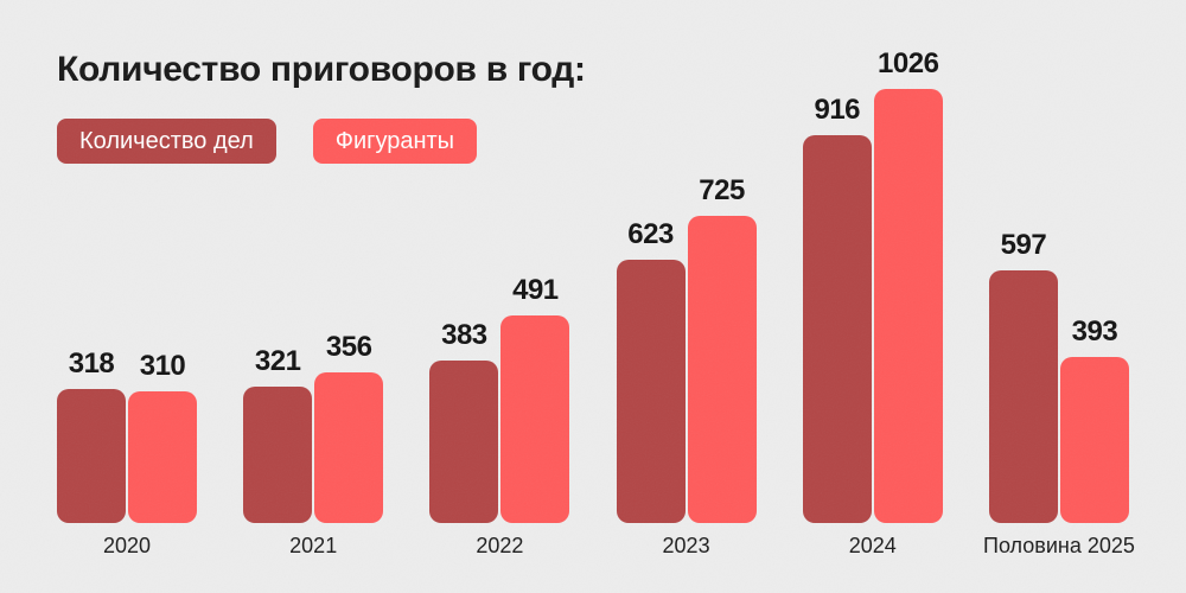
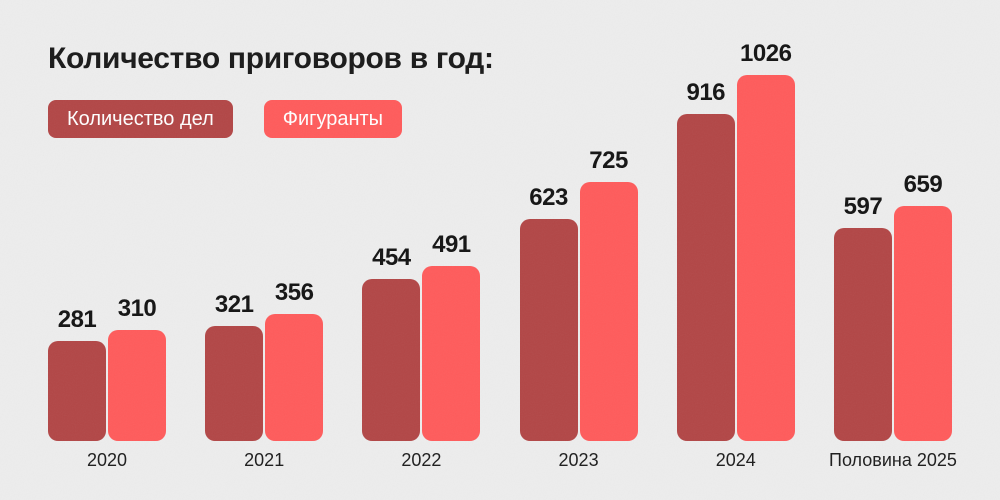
Количество дел/2020: 318 -> 281
Количество дел/2022: 383 -> 454
Фигуранты/Половина 2025: 393 -> 659
